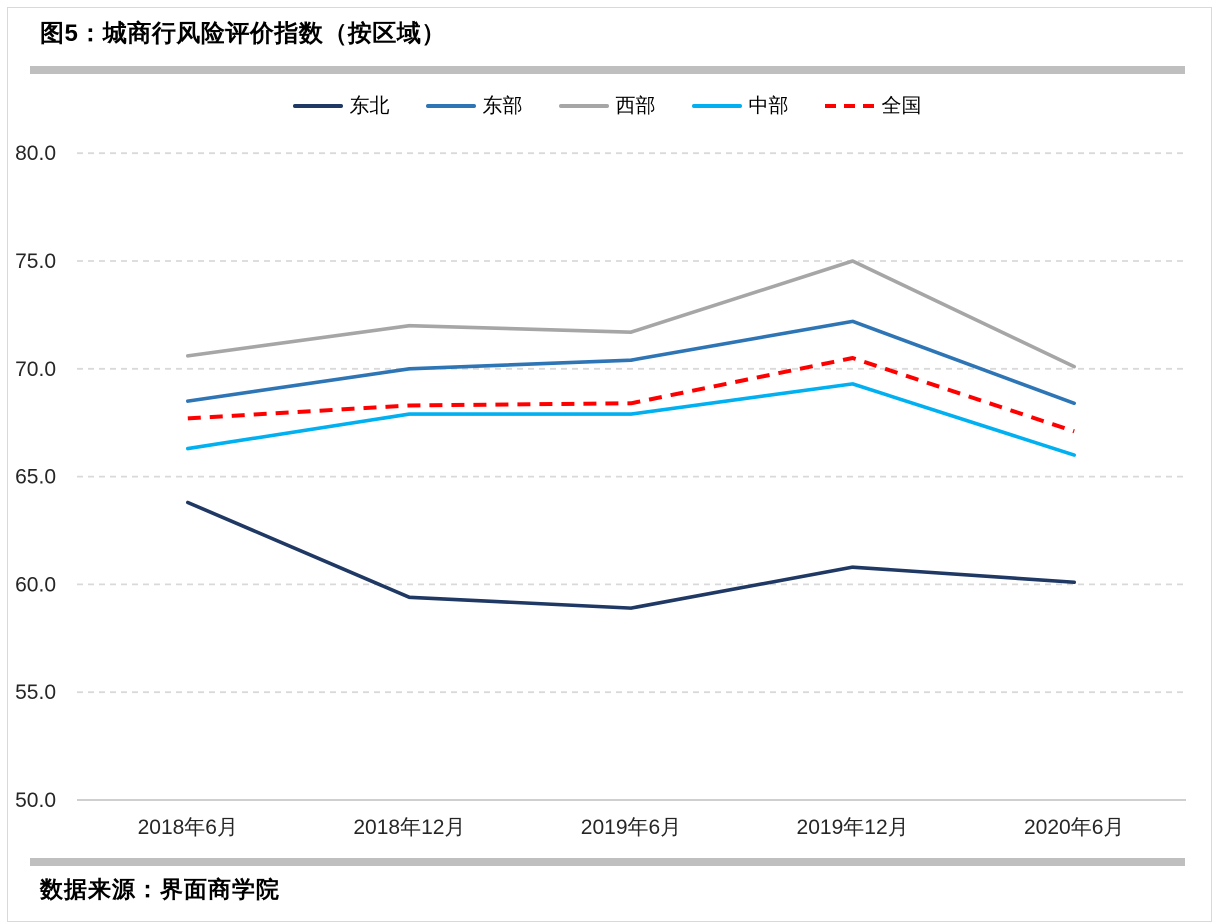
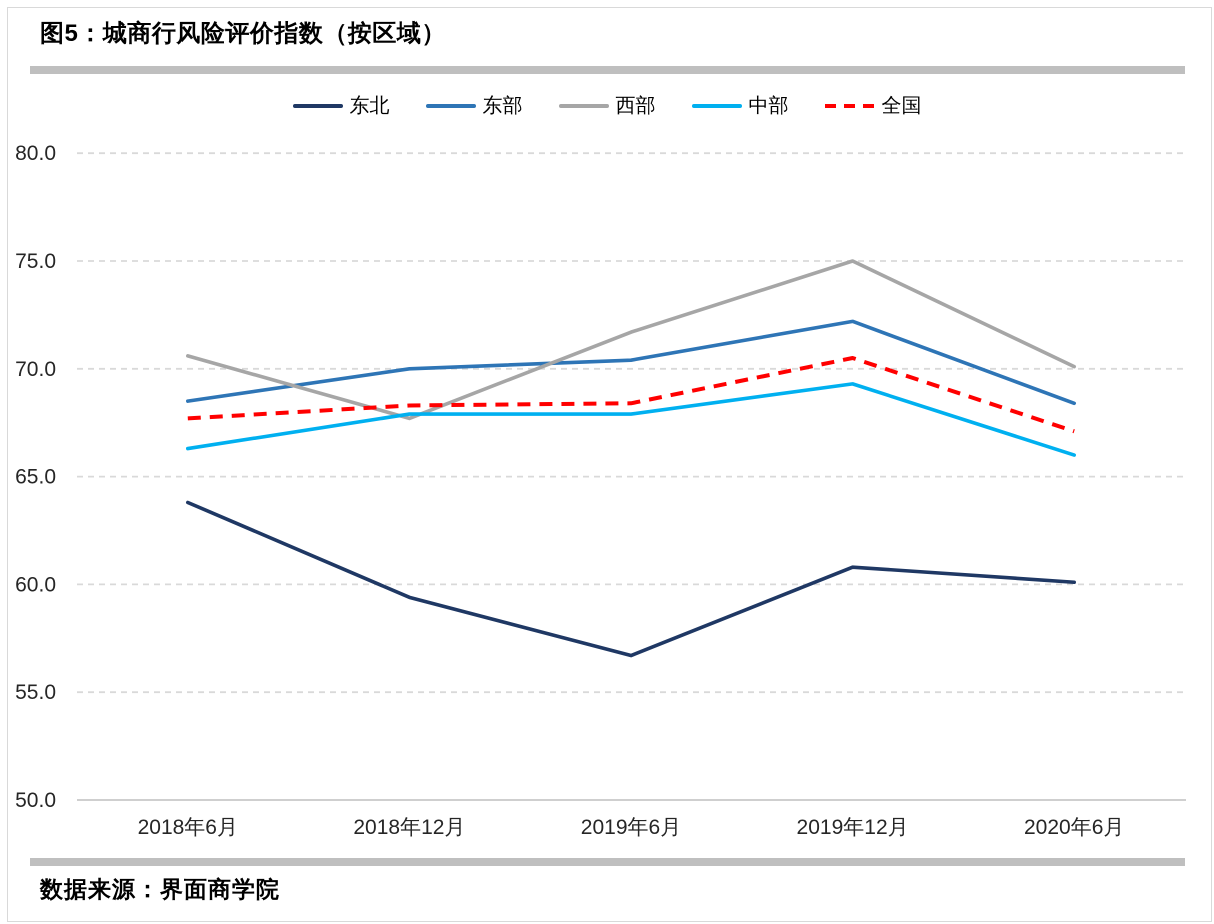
西部/2018年12月: 72.0 -> 67.7
东北/2019年6月: 58.9 -> 56.7
